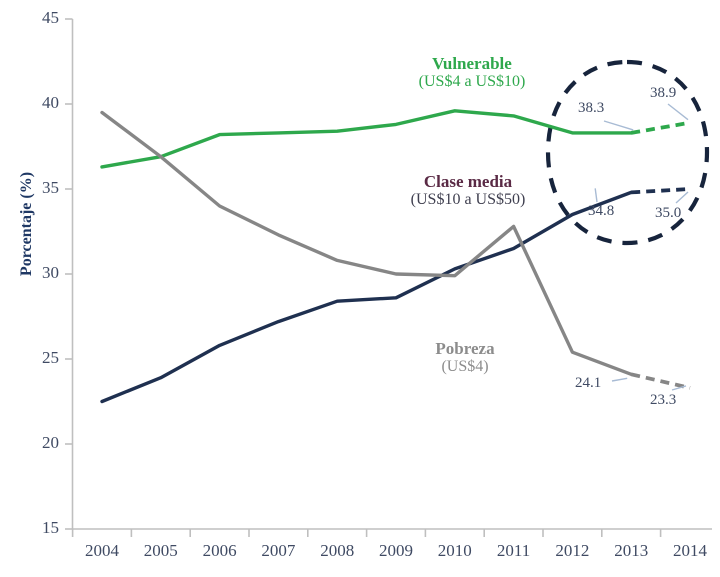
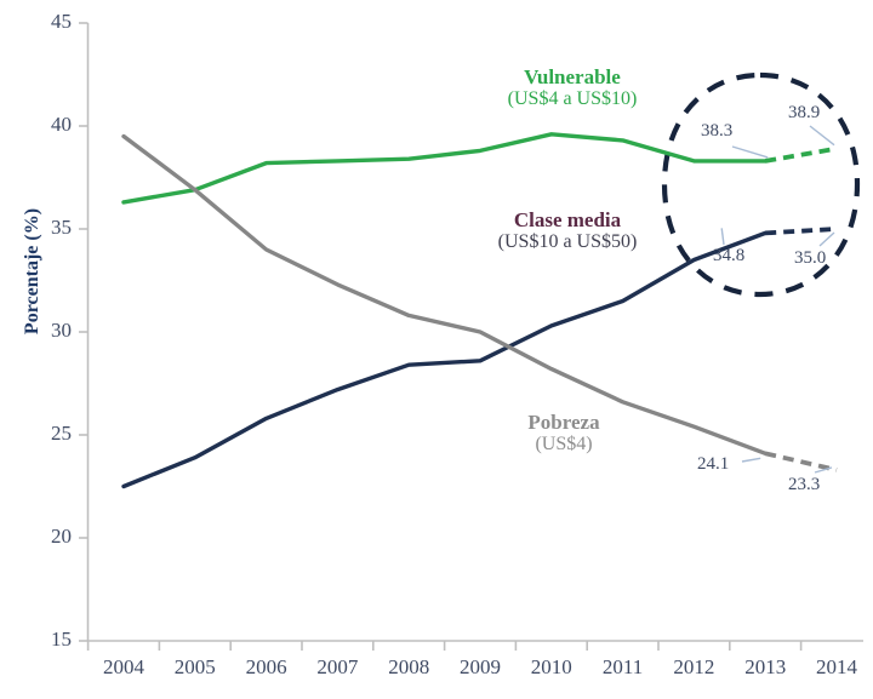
Pobreza/2010: 29.9 -> 28.2
Pobreza/2011: 32.8 -> 26.6
